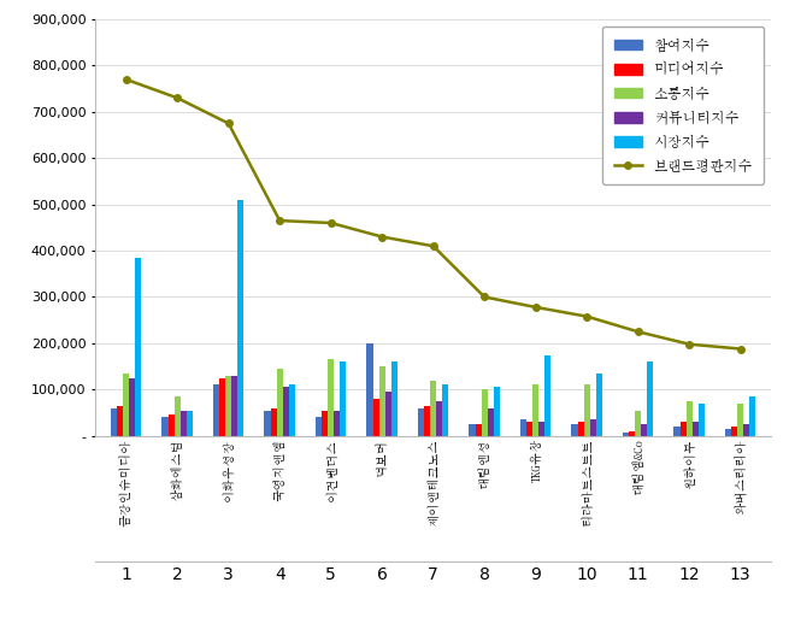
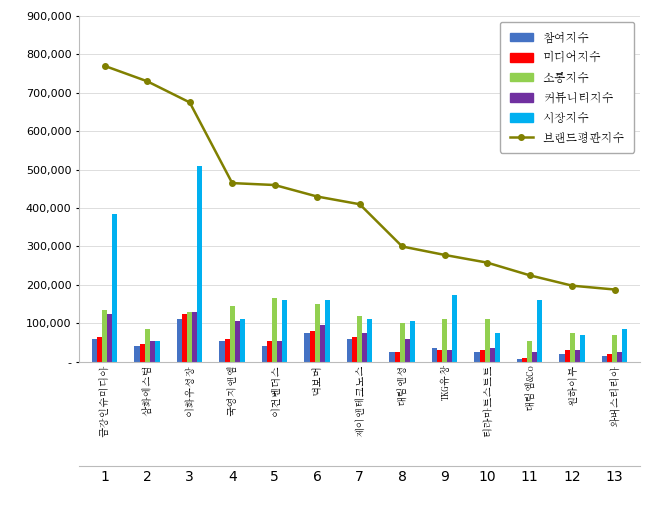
참여지수/덕보머: 200,000 -> 75,000
시장지수/티라마트스트트: 135,000 -> 75,000
